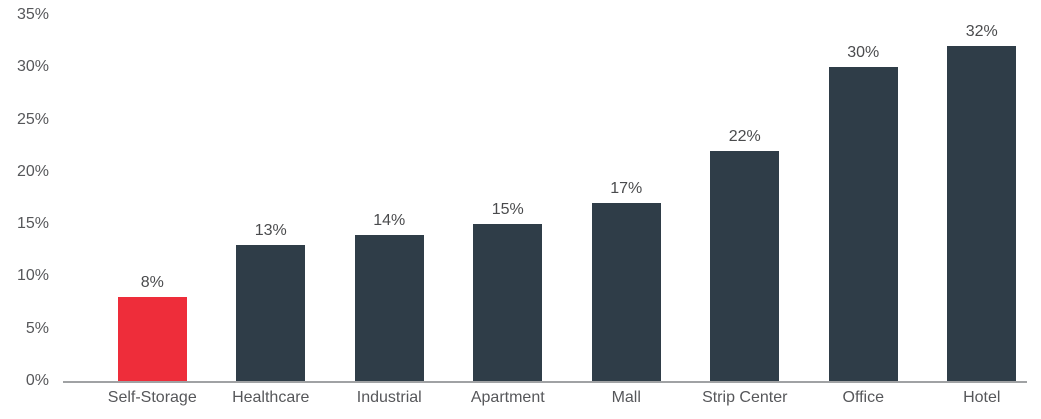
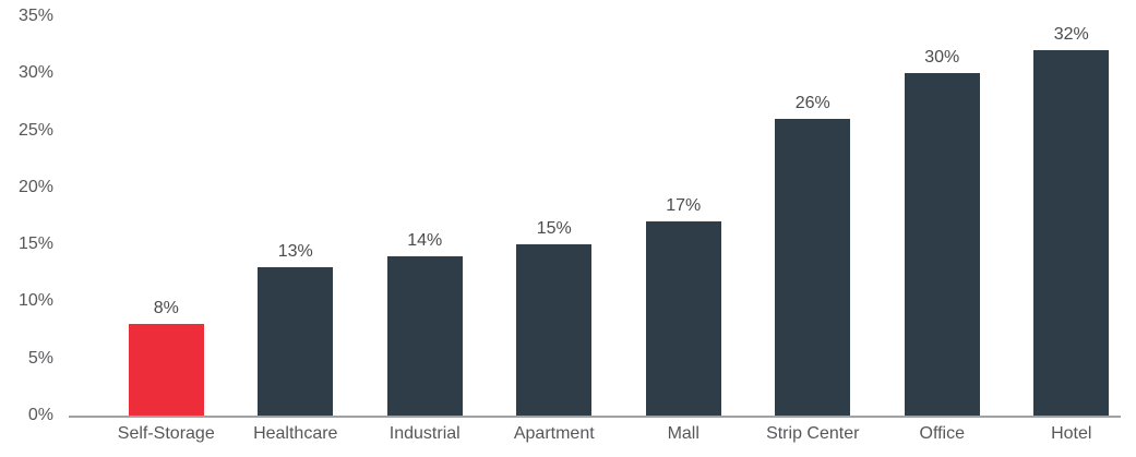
Strip Center: 22% -> 26%
